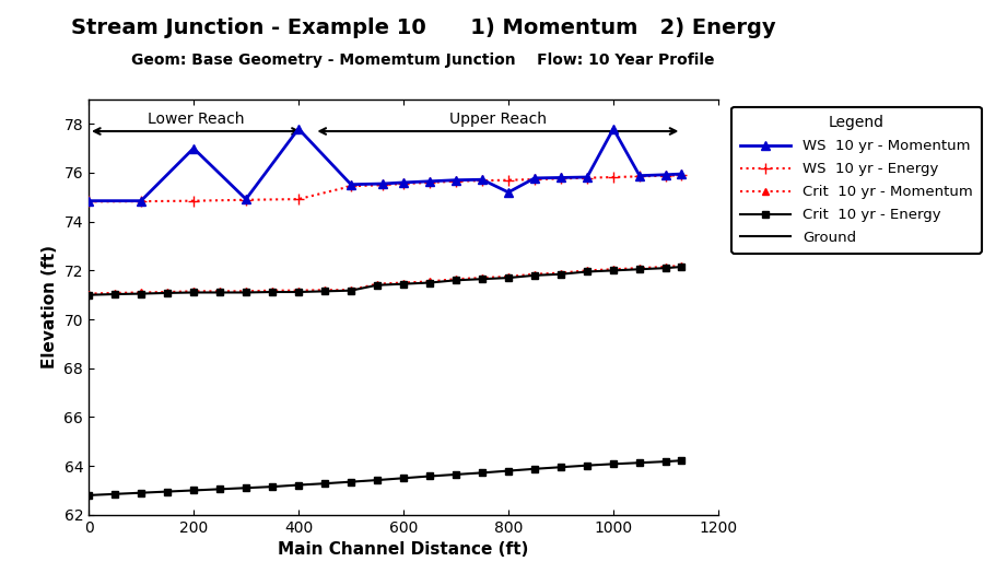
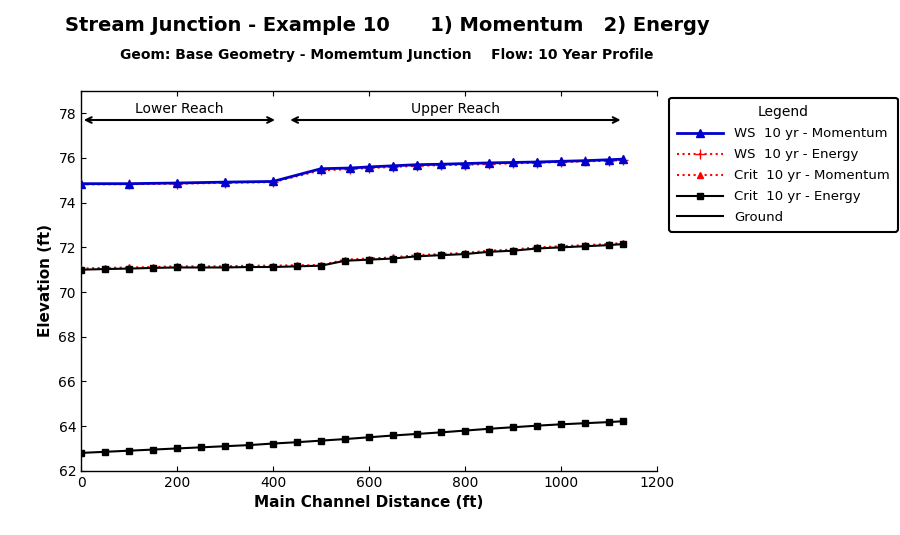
WS 10 yr - Momentum/200: 77.00 -> 74.88
WS 10 yr - Momentum/400: 77.80 -> 74.95
WS 10 yr - Momentum/800: 75.20 -> 75.75
WS 10 yr - Momentum/1000: 77.80 -> 75.85
